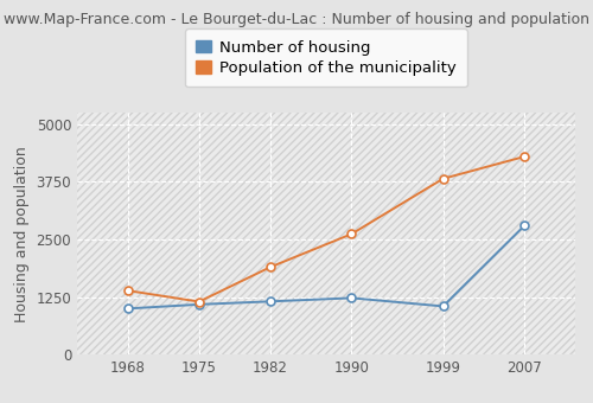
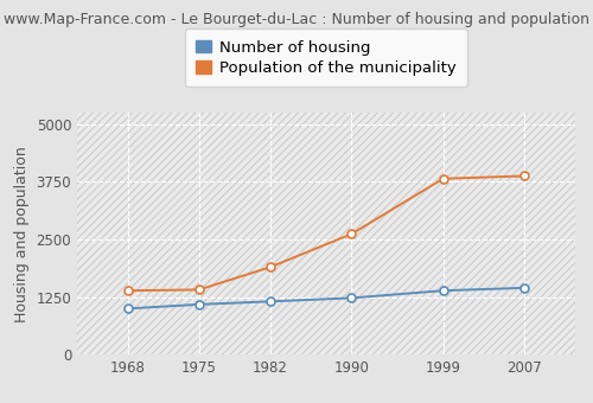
Population of the municipality/1975: 1150 -> 1410
Number of housing/1999: 1050 -> 1390
Number of housing/2007: 2800 -> 1450
Population of the municipality/2007: 4300 -> 3880
